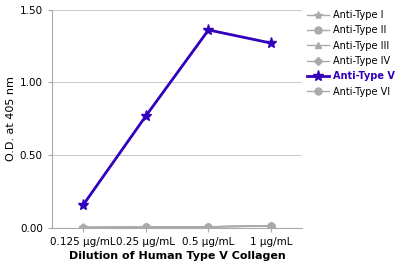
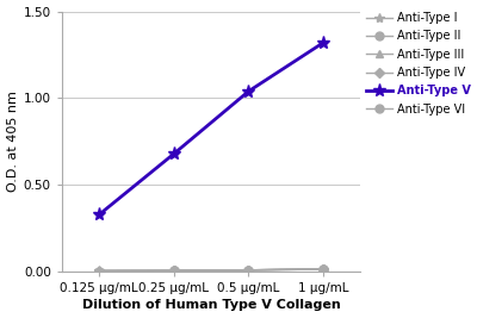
Anti-Type V/0.125 μg/mL: 0.16 -> 0.33
Anti-Type V/0.25 μg/mL: 0.77 -> 0.68
Anti-Type V/0.5 μg/mL: 1.36 -> 1.04
Anti-Type V/1 μg/mL: 1.27 -> 1.32
